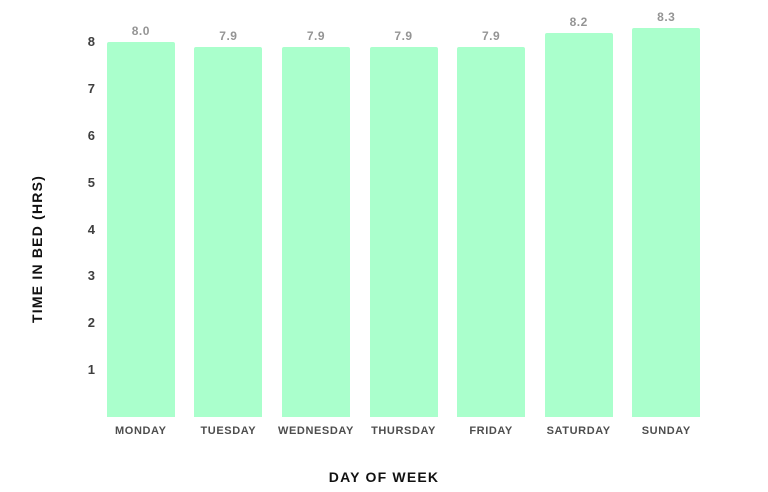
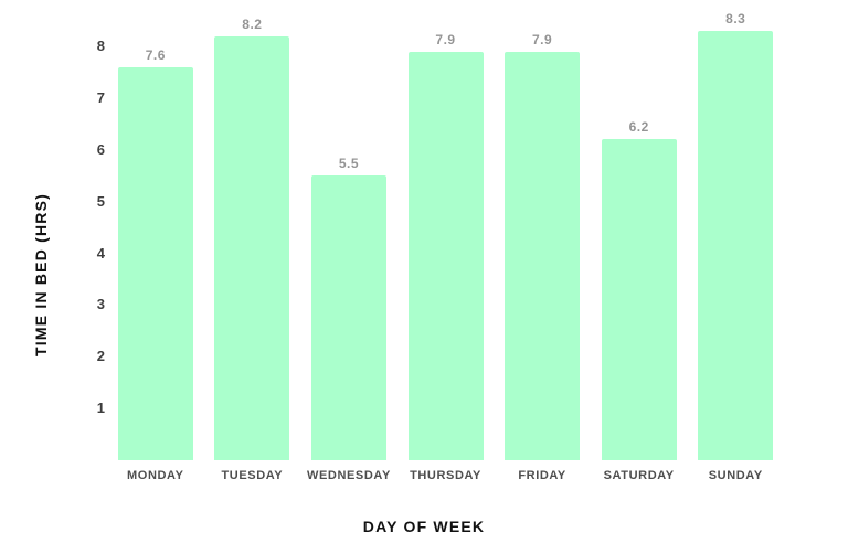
MONDAY: 8.0 -> 7.6
TUESDAY: 7.9 -> 8.2
WEDNESDAY: 7.9 -> 5.5
SATURDAY: 8.2 -> 6.2
